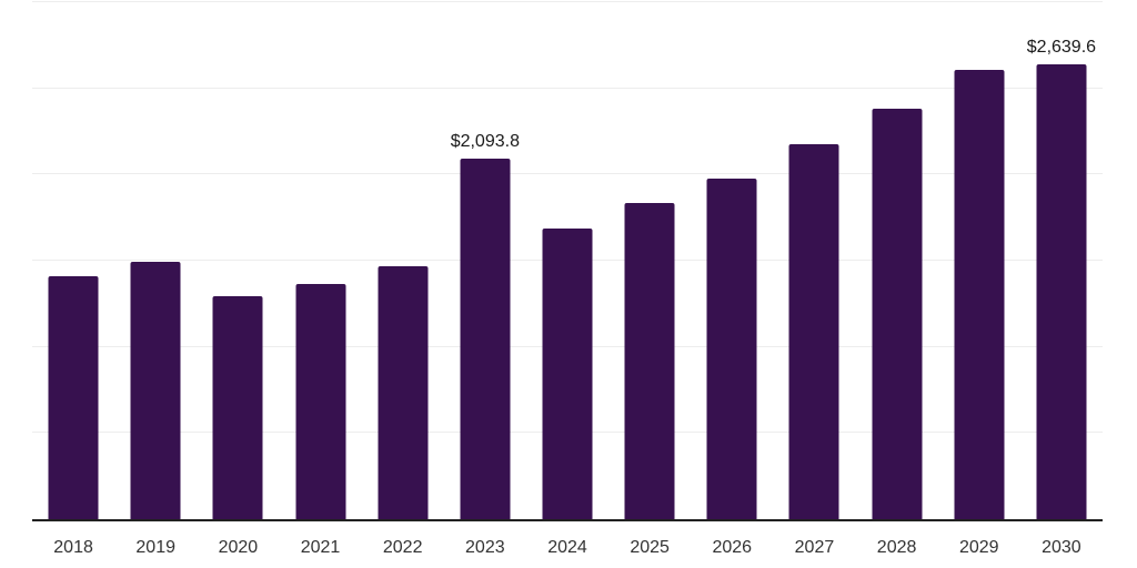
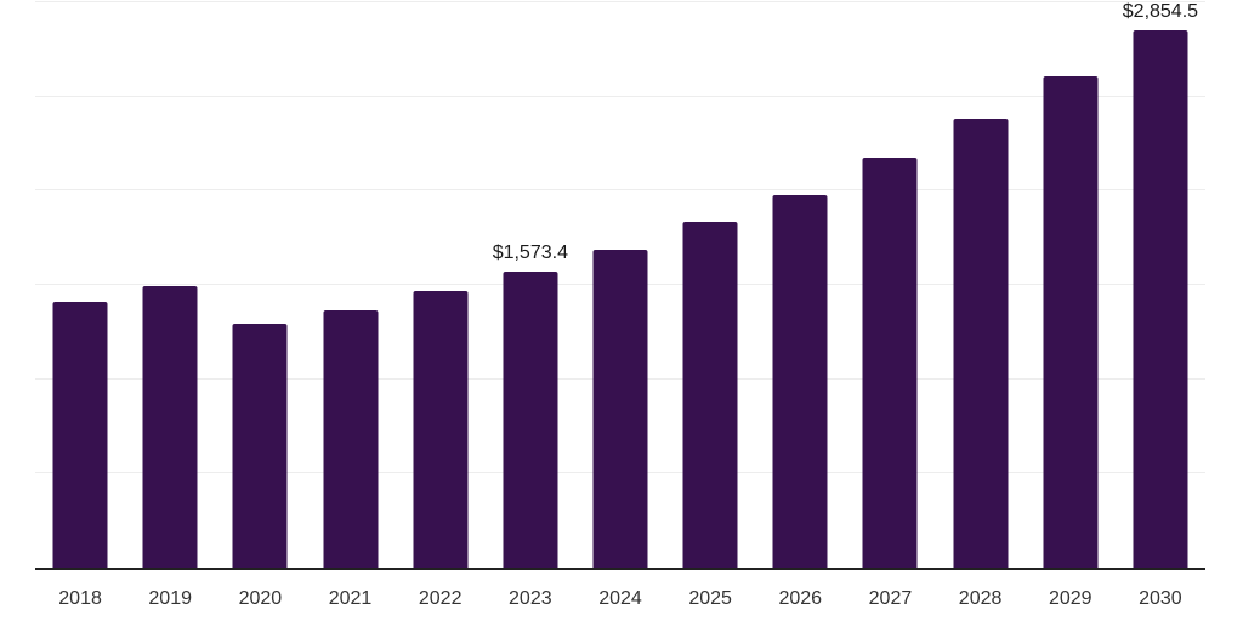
2023: $2,093.8 -> $1,573.4
2030: $2,639.6 -> $2,854.5
